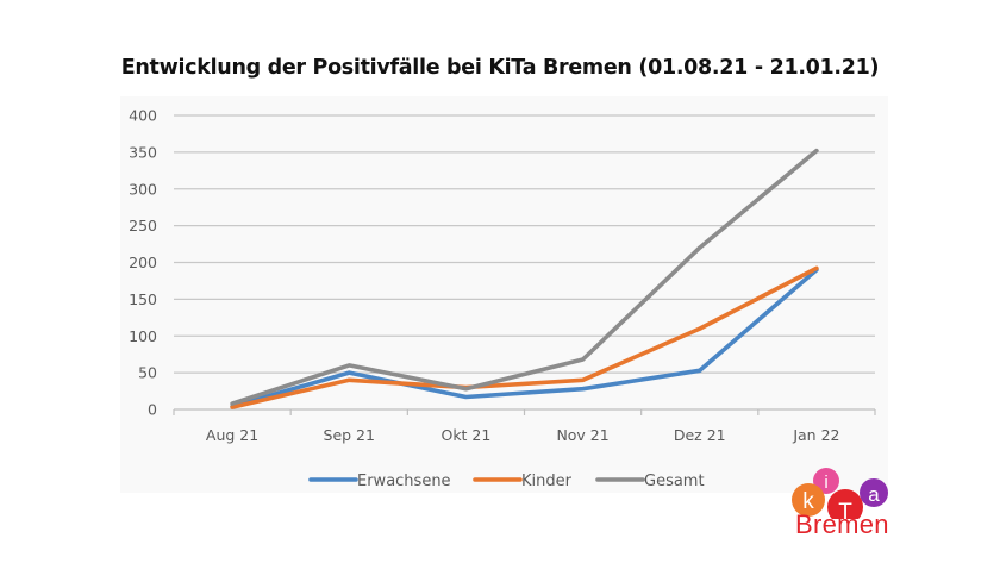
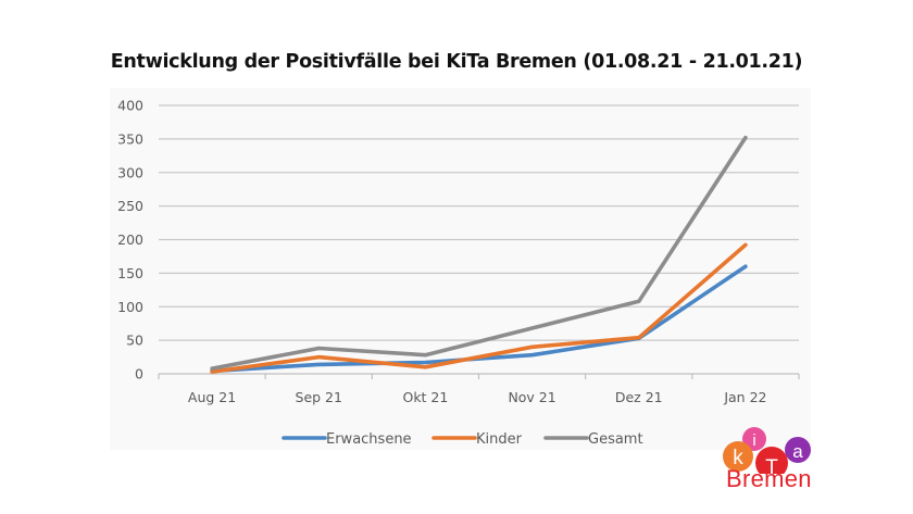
Erwachsene/Sep 21: 50 -> 10
Kinder/Sep 21: 40 -> 20
Gesamt/Sep 21: 60 -> 40
Kinder/Okt 21: 30 -> 10
Kinder/Dez 21: 110 -> 50
Gesamt/Dez 21: 220 -> 110
Erwachsene/Jan 22: 190 -> 160
